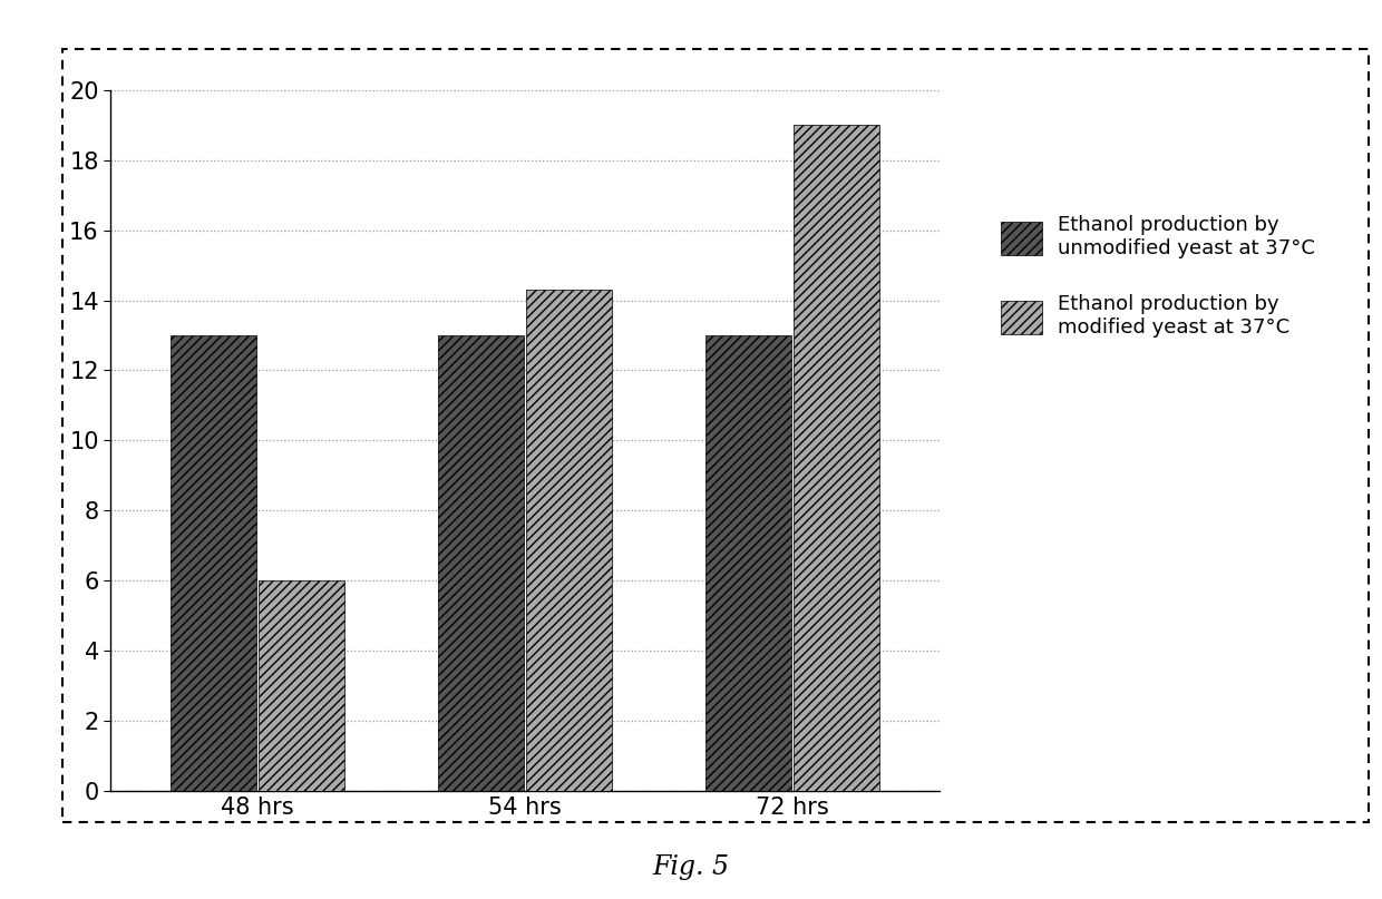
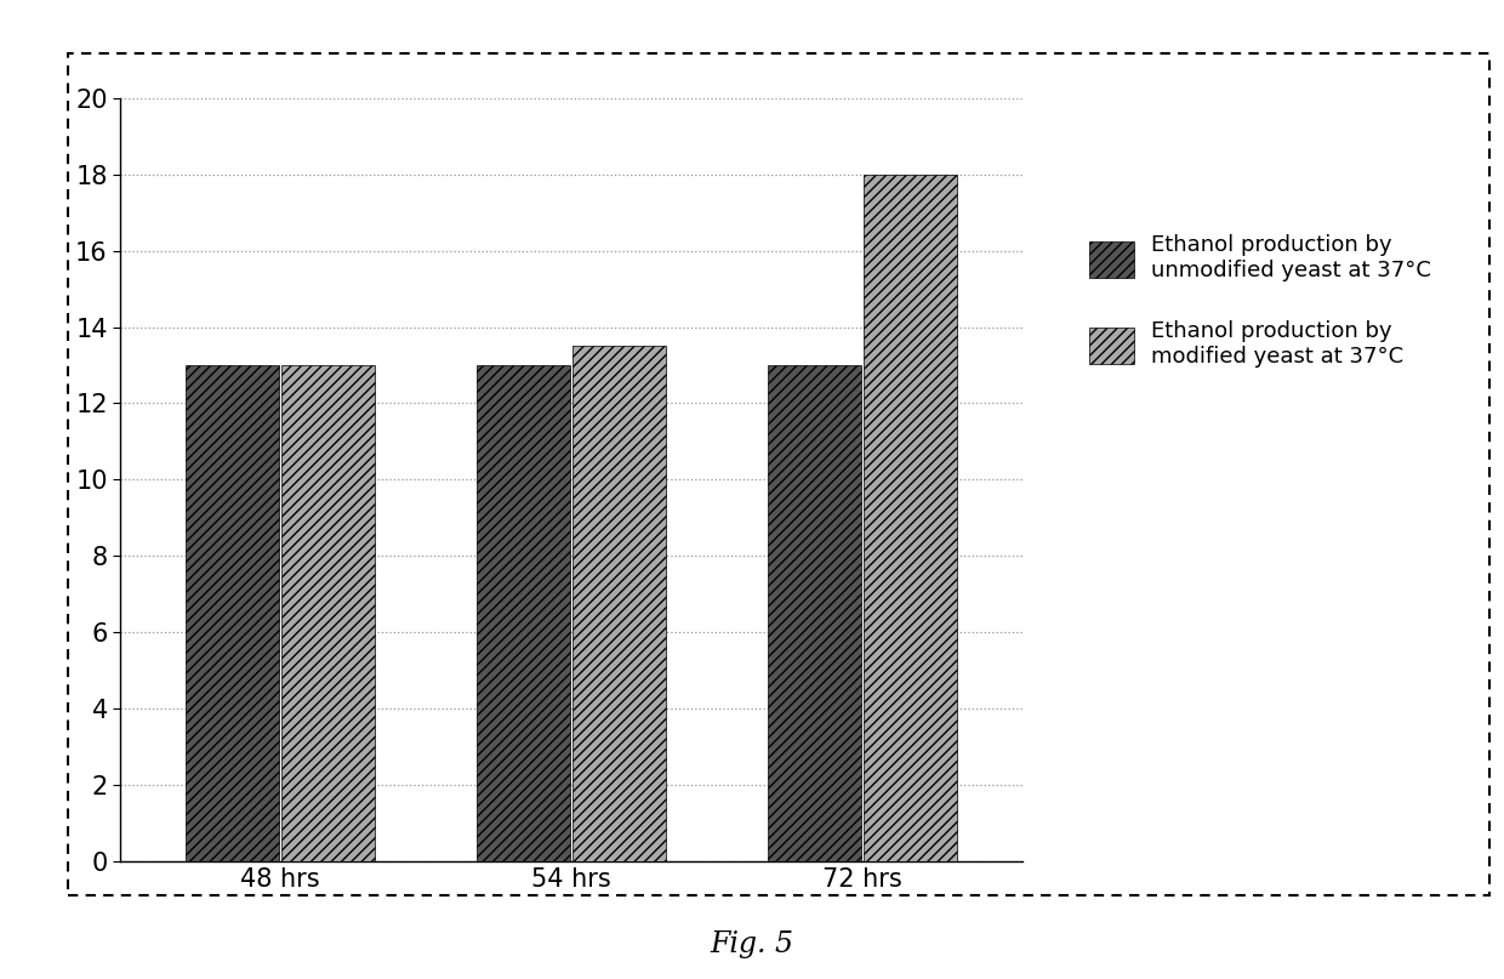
Ethanol production by modified yeast at 37°C/48 hrs: 6.0 -> 13.0
Ethanol production by modified yeast at 37°C/54 hrs: 14.3 -> 13.5
Ethanol production by modified yeast at 37°C/72 hrs: 19.0 -> 18.0
